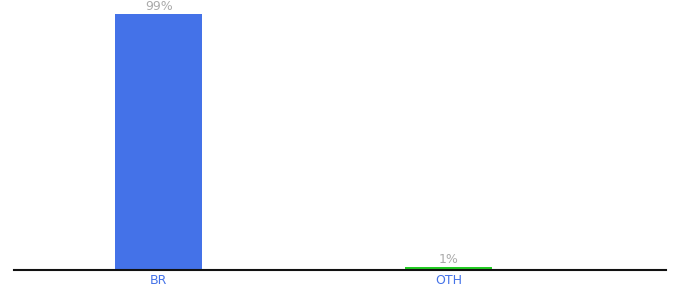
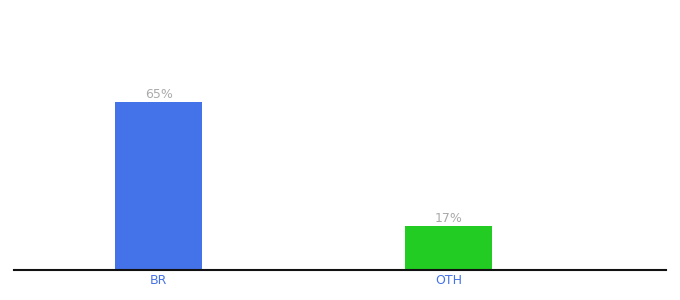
BR: 99% -> 65%
OTH: 1% -> 17%
